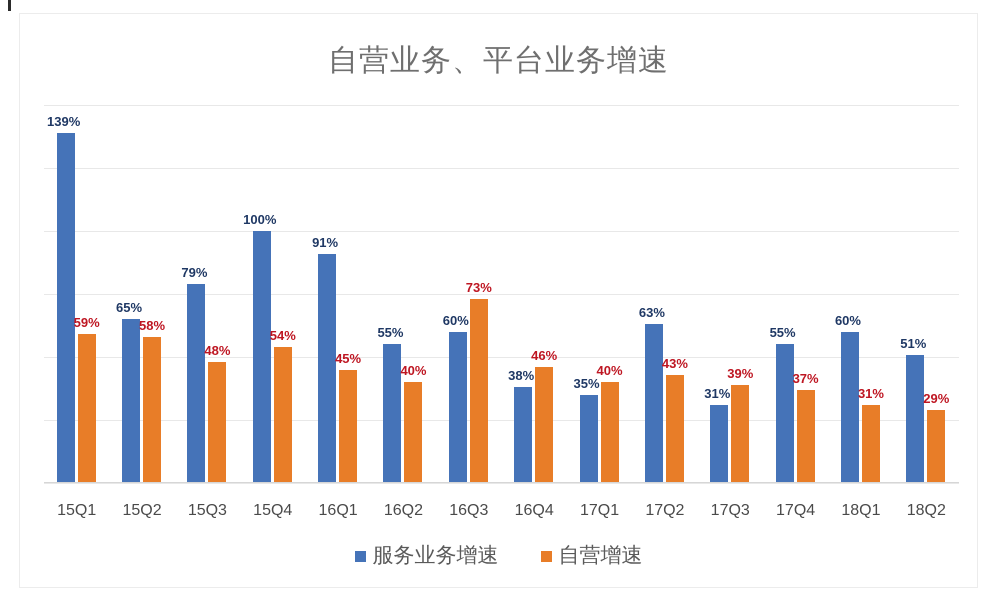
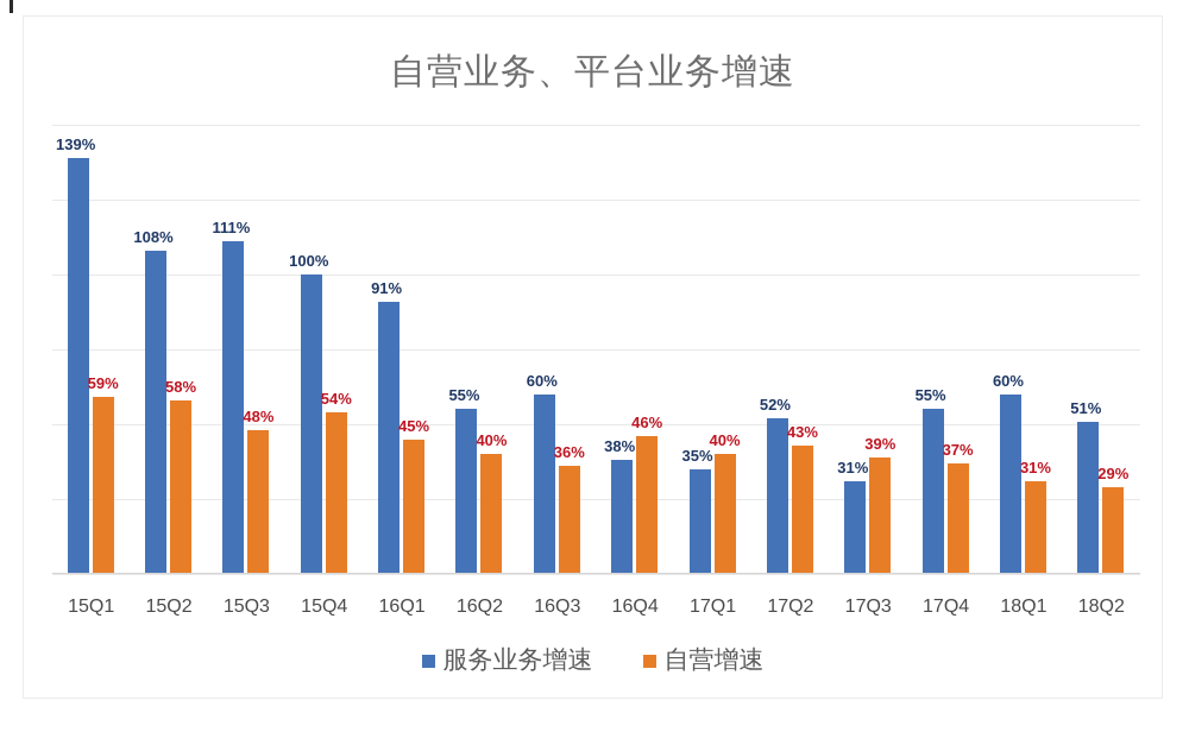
服务业务增速/15Q2: 65% -> 108%
服务业务增速/15Q3: 79% -> 111%
自营增速/16Q3: 73% -> 36%
服务业务增速/17Q2: 63% -> 52%
